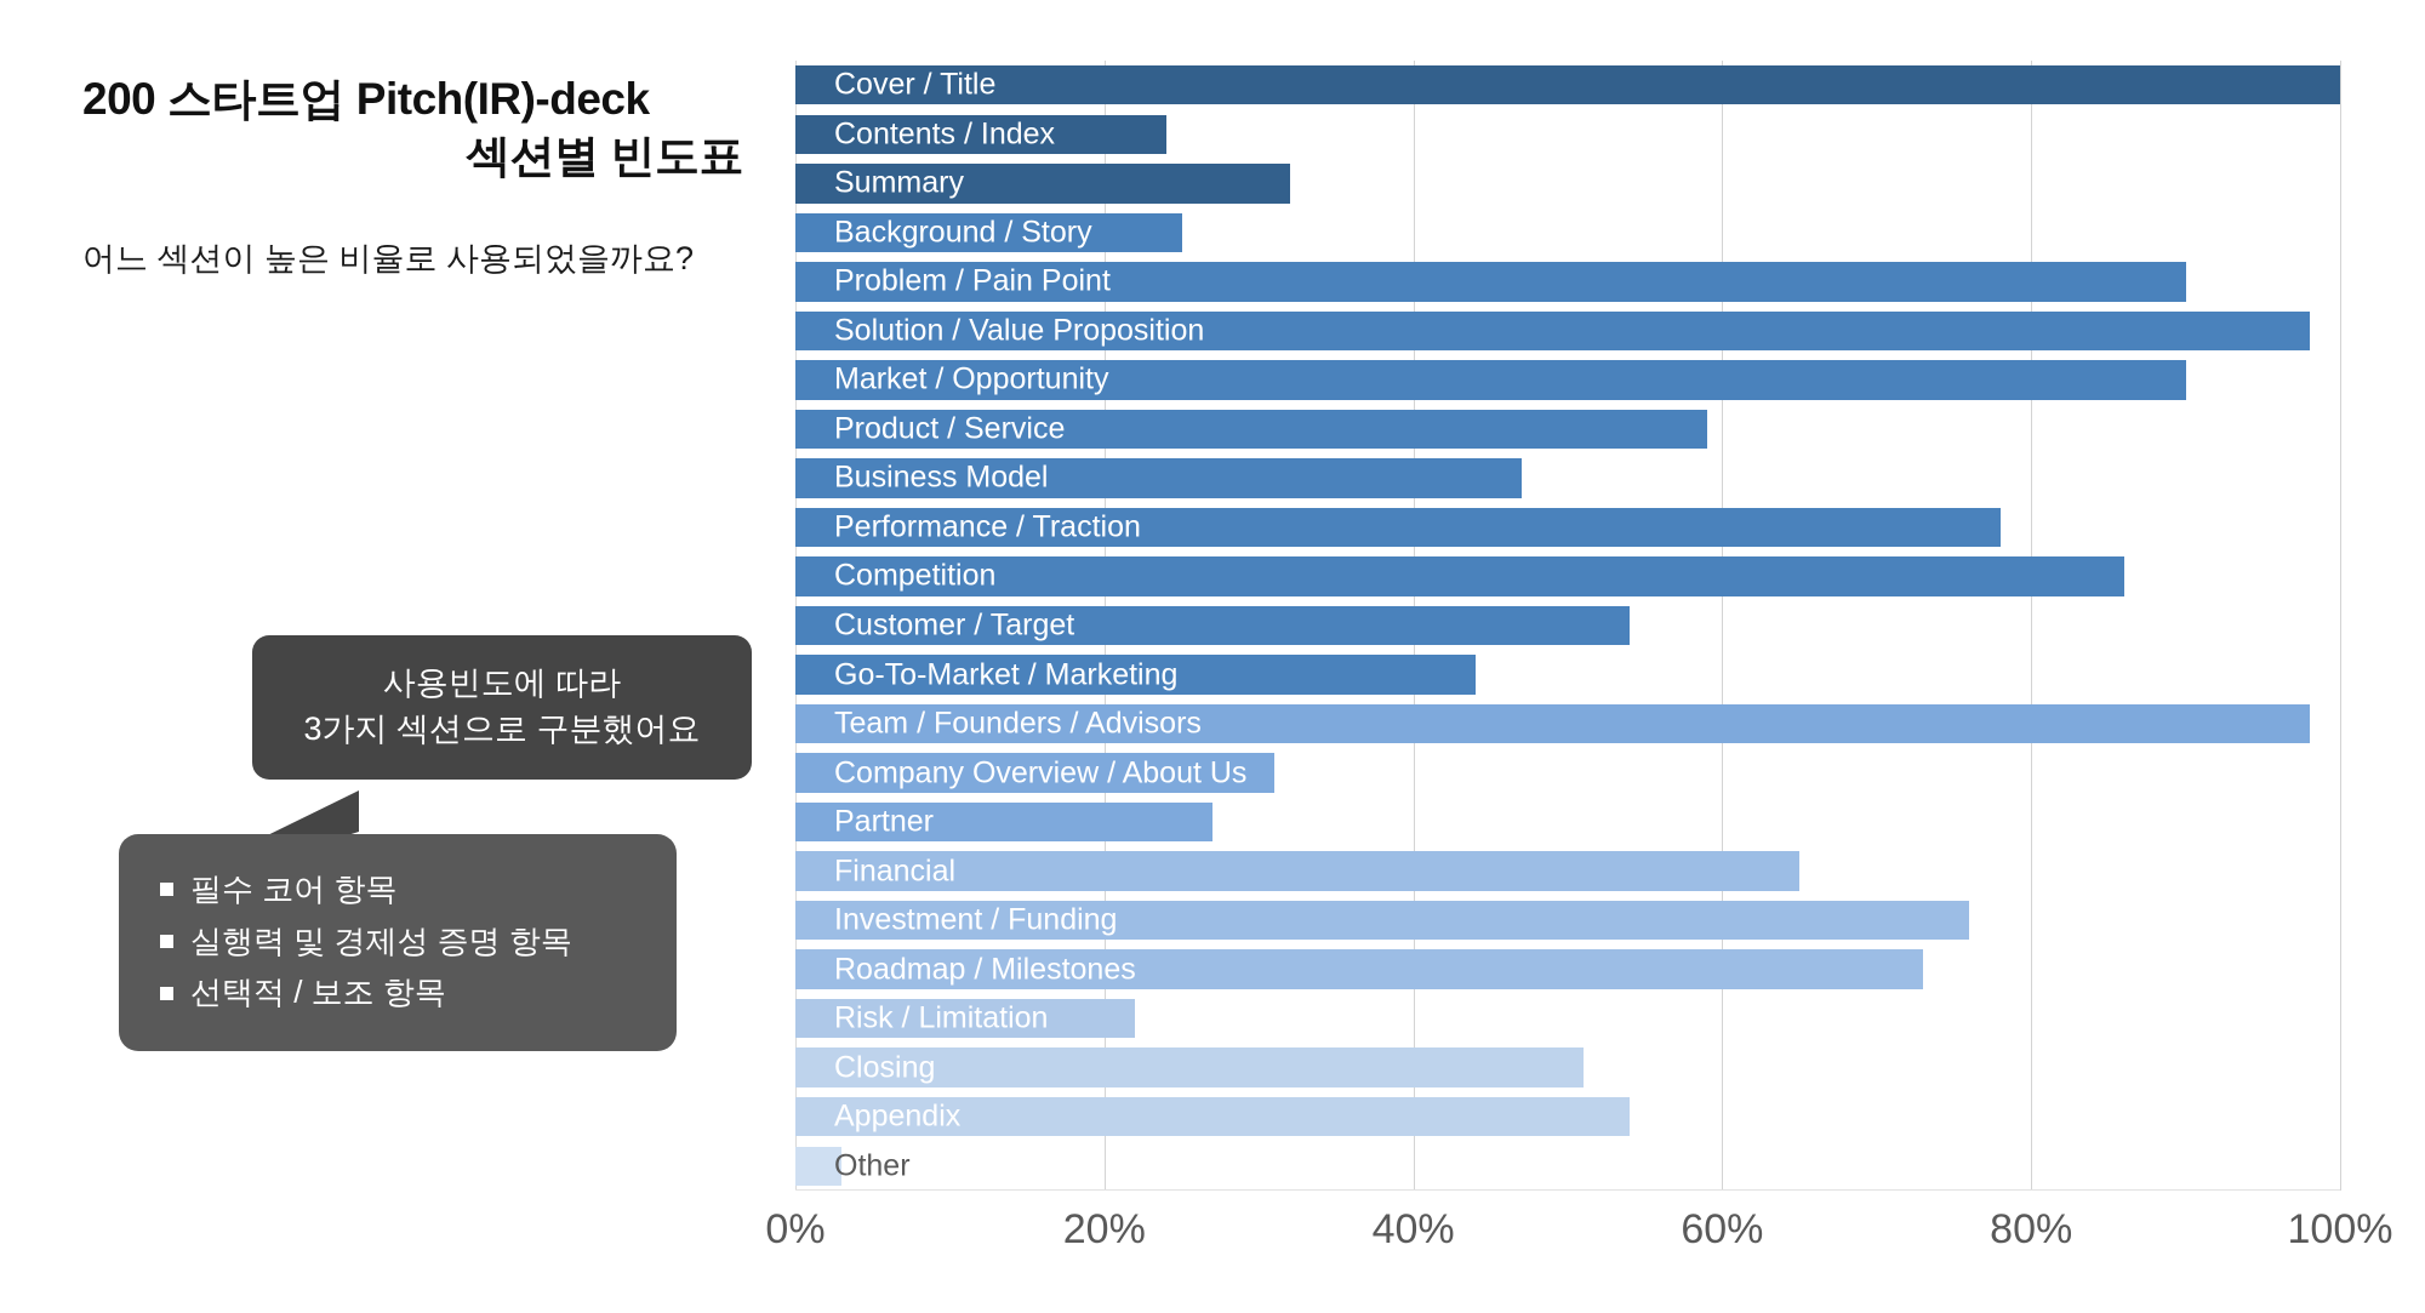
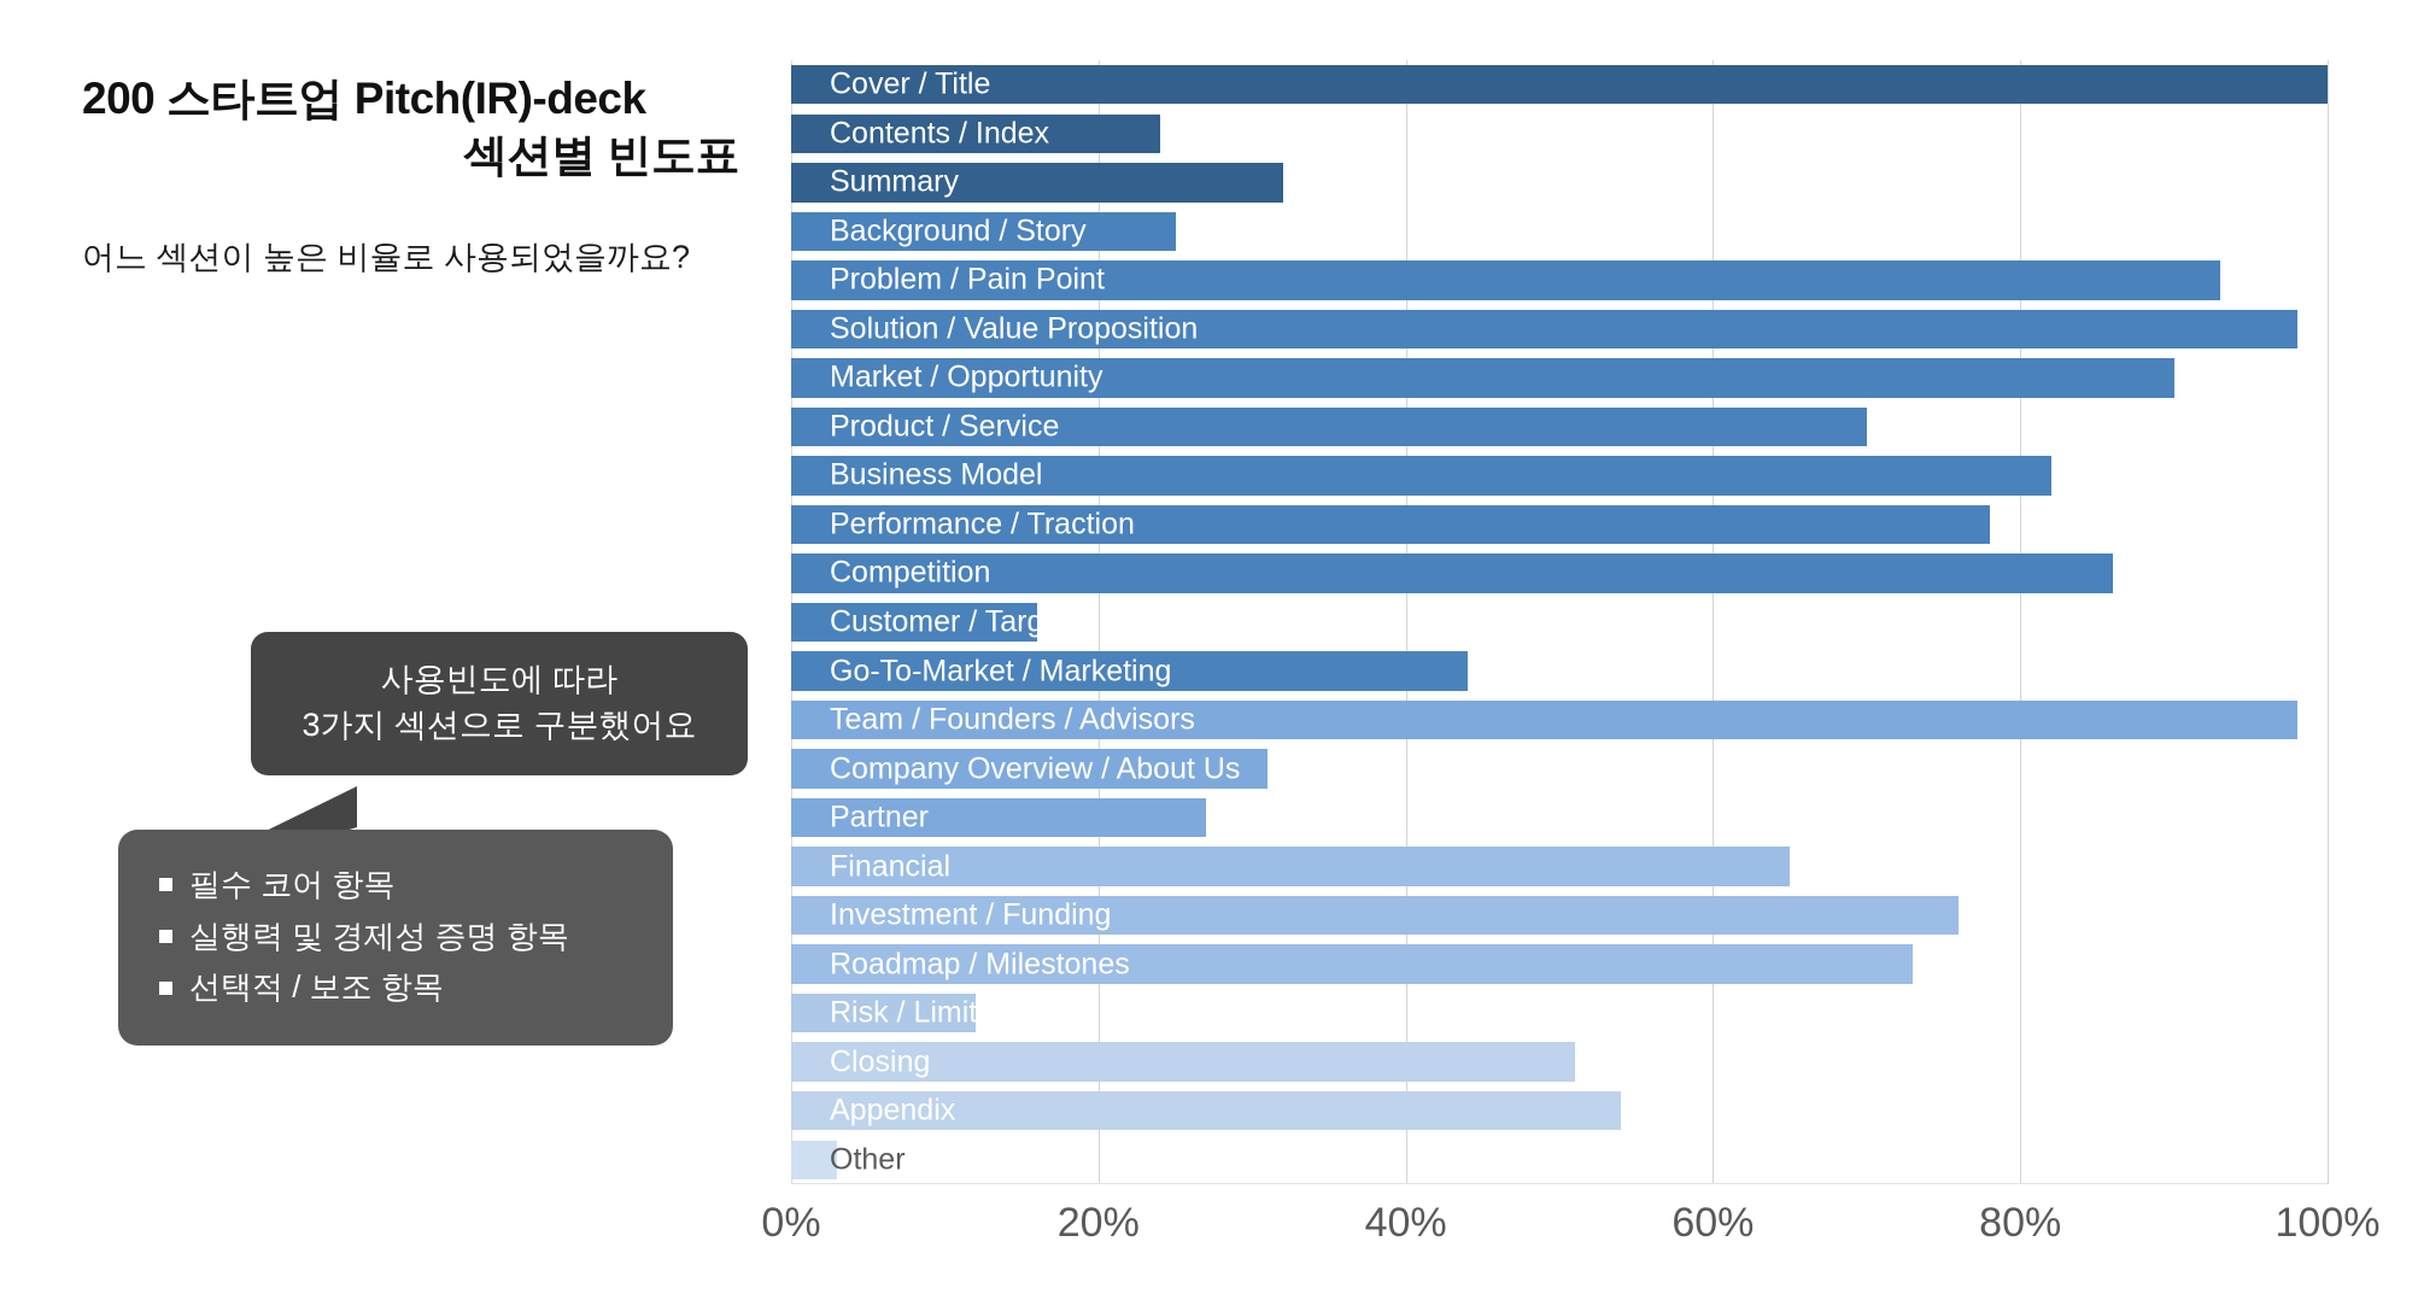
Problem / Pain Point: 90% -> 93%
Product / Service: 59% -> 70%
Business Model: 47% -> 82%
Customer / Target: 54% -> 16%
Risk / Limitation: 22% -> 12%
